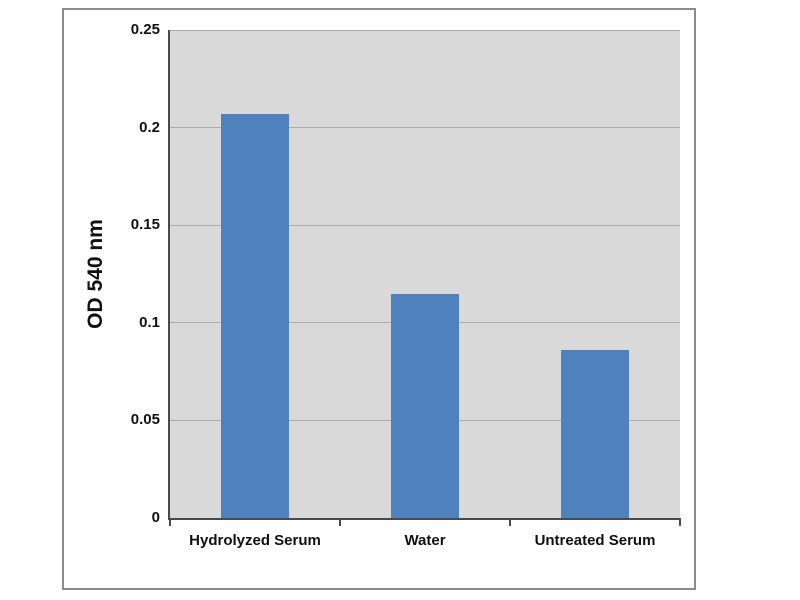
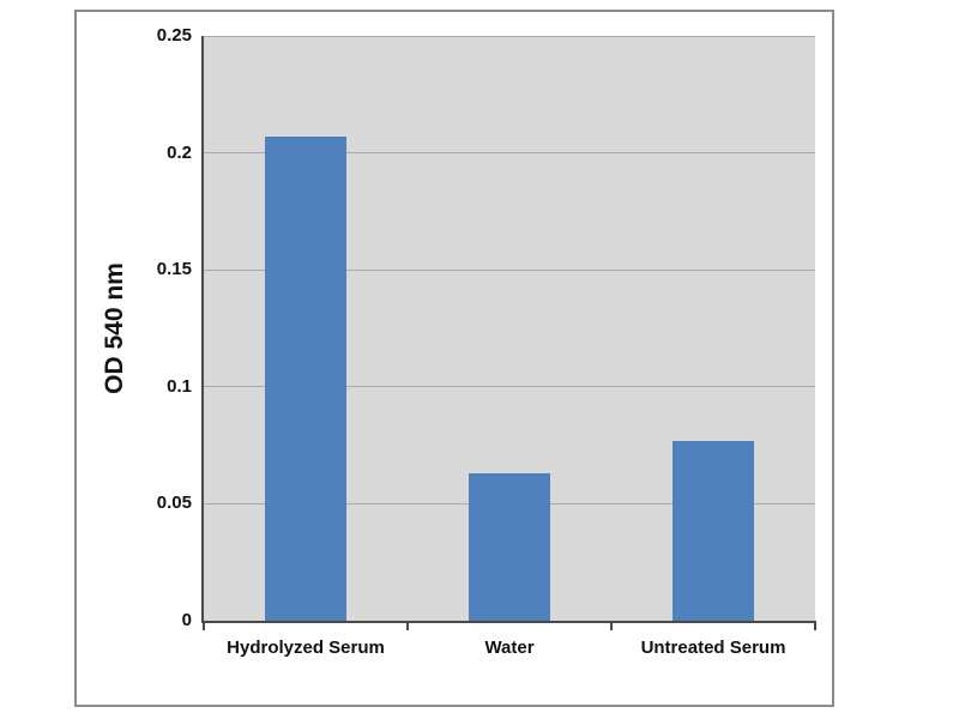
Water: 0.115 -> 0.063
Untreated Serum: 0.086 -> 0.077
